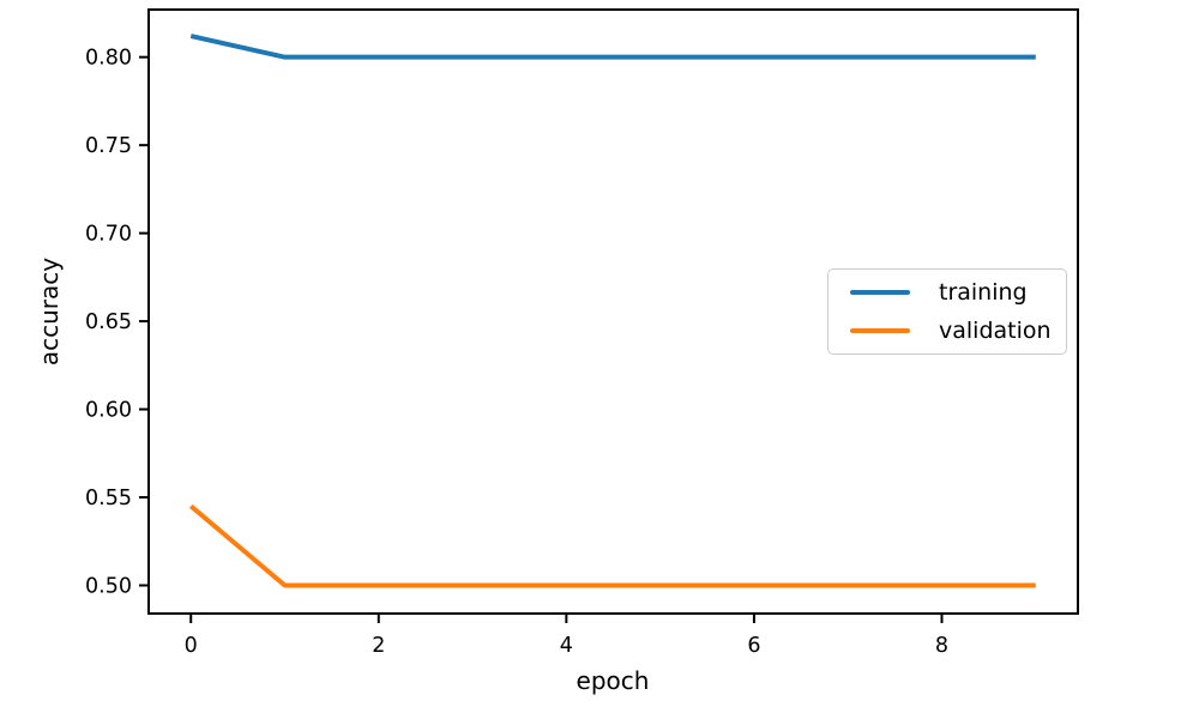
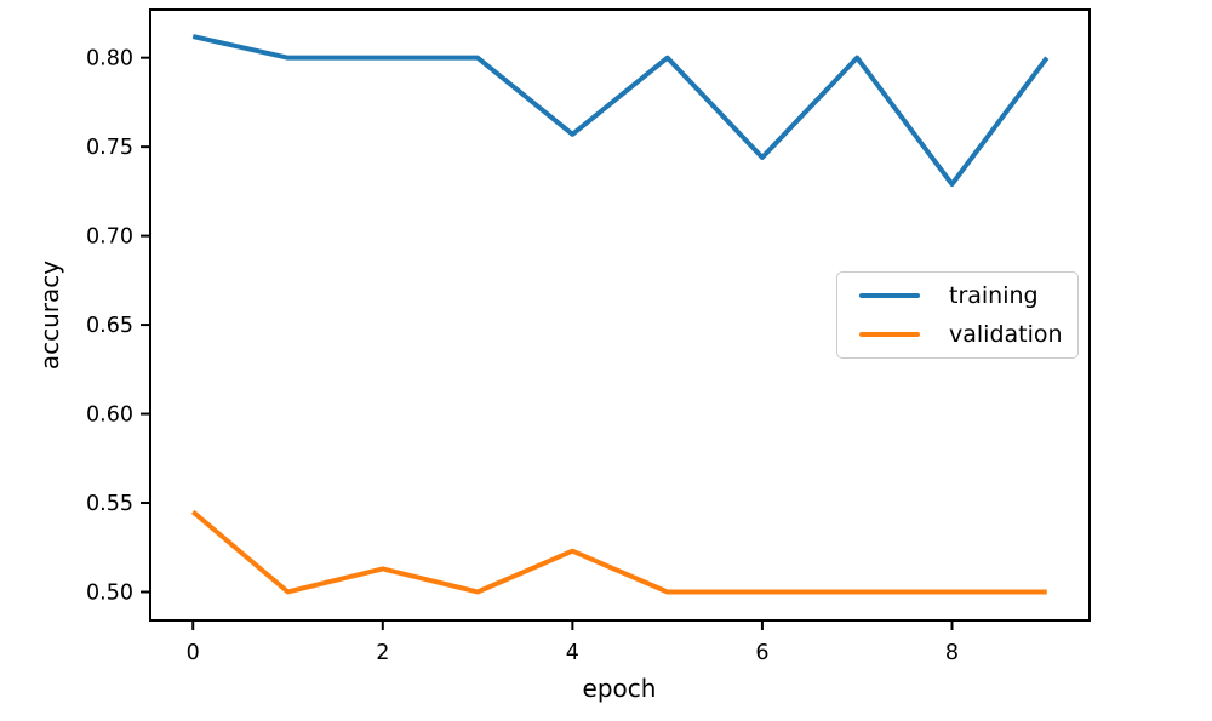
validation/2: 0.500 -> 0.513
training/4: 0.800 -> 0.757
validation/4: 0.500 -> 0.523
training/6: 0.800 -> 0.744
training/8: 0.800 -> 0.729
